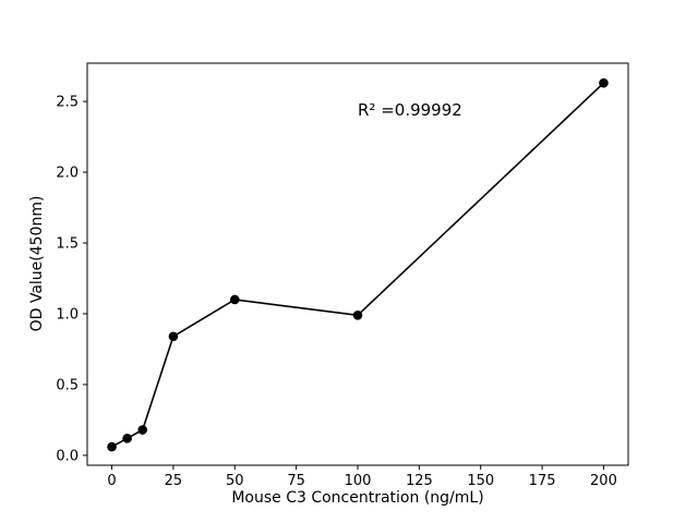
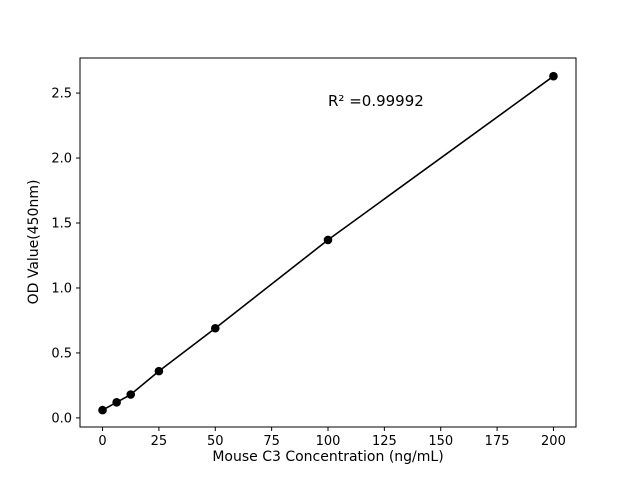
25: 0.84 -> 0.36
50: 1.10 -> 0.69
100: 0.99 -> 1.37
